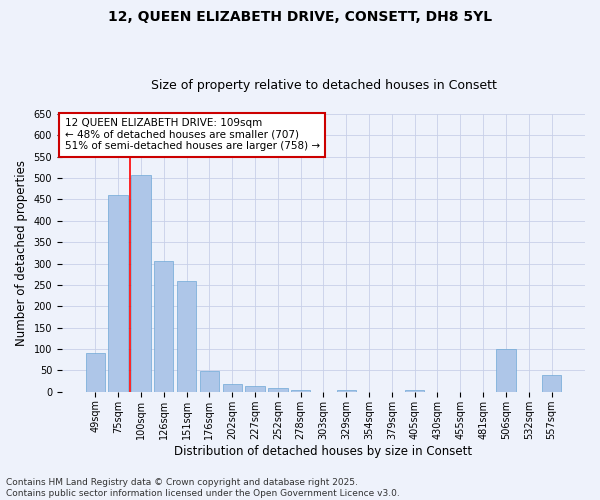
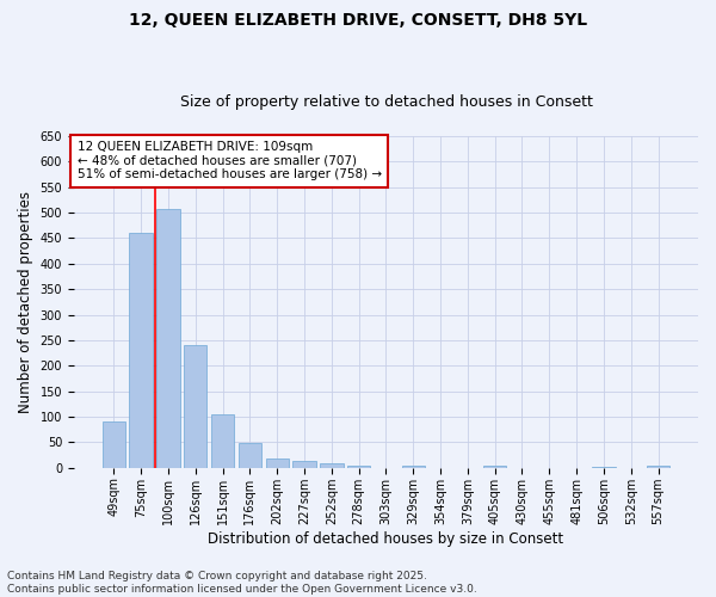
126sqm: 305 -> 241
151sqm: 260 -> 104
506sqm: 100 -> 3
557sqm: 40 -> 4
